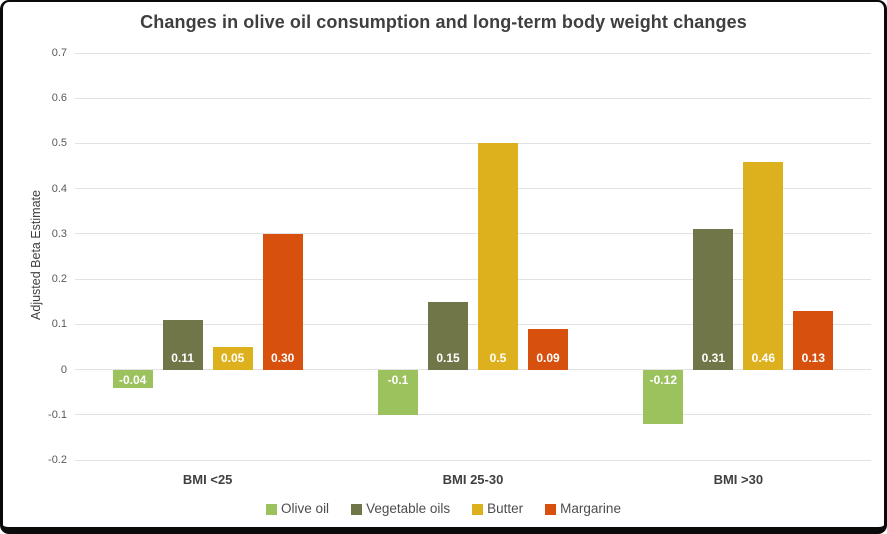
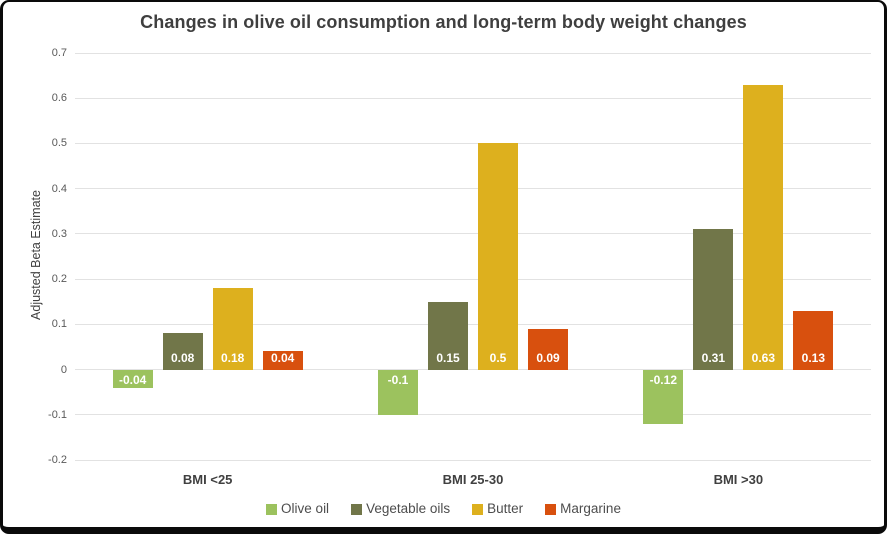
Vegetable oils/BMI <25: 0.11 -> 0.08
Butter/BMI <25: 0.05 -> 0.18
Margarine/BMI <25: 0.30 -> 0.04
Butter/BMI >30: 0.46 -> 0.63
